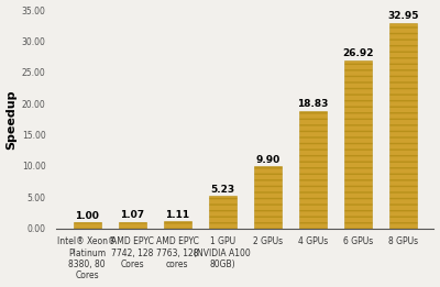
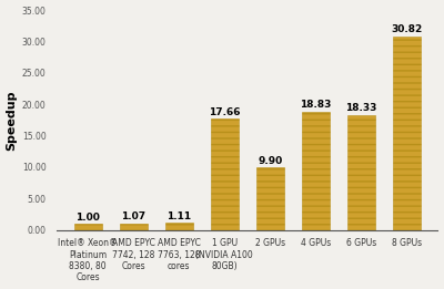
1 GPU (NVIDIA A100 80GB): 5.23 -> 17.66
6 GPUs: 26.92 -> 18.33
8 GPUs: 32.95 -> 30.82
